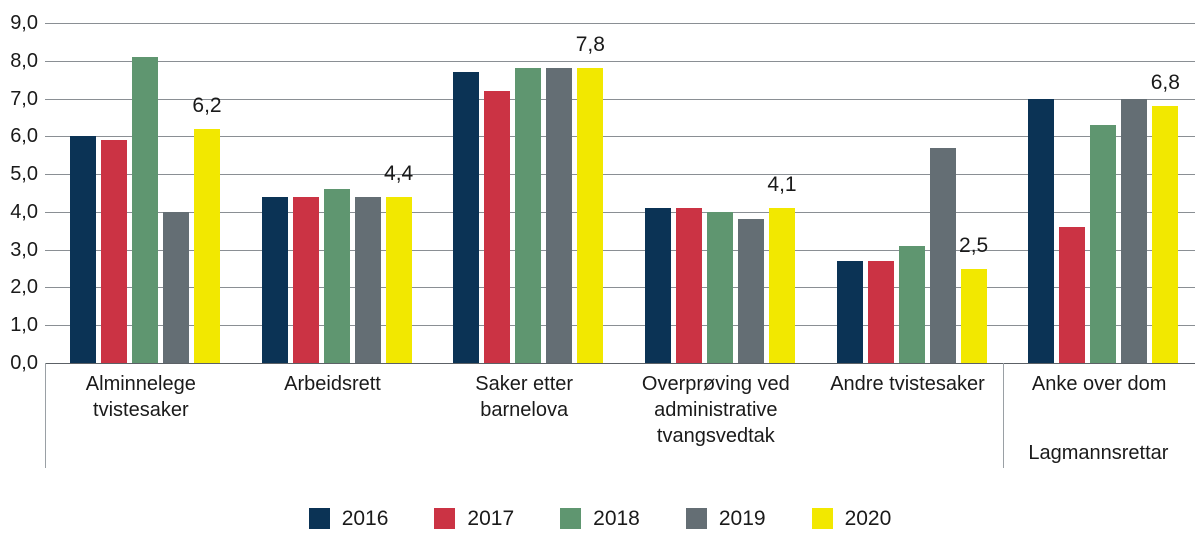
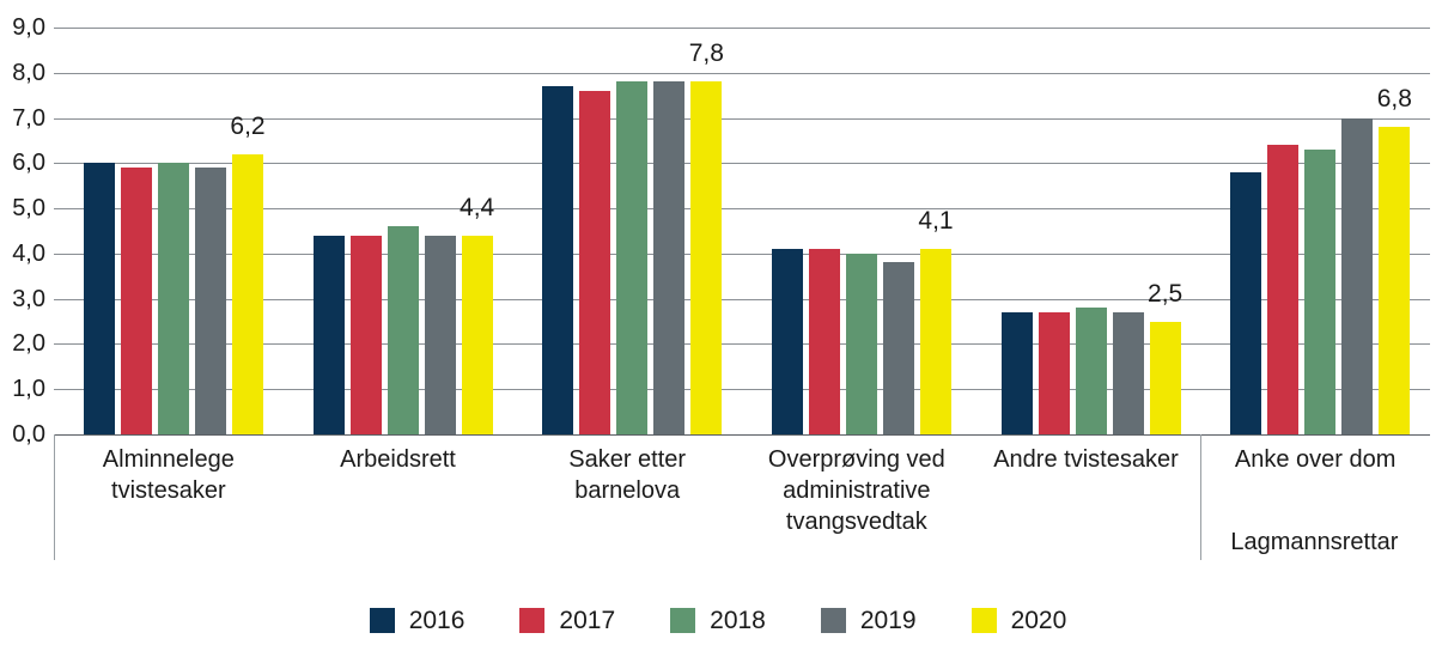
2018/Alminnelege tvistesaker: 8,1 -> 6,0
2019/Alminnelege tvistesaker: 4,0 -> 5,9
2017/Saker etter barnelova: 7,2 -> 7,6
2018/Andre tvistesaker: 3,1 -> 2,8
2019/Andre tvistesaker: 5,7 -> 2,7
2016/Anke over dom: 7,0 -> 5,8
2017/Anke over dom: 3,6 -> 6,4
